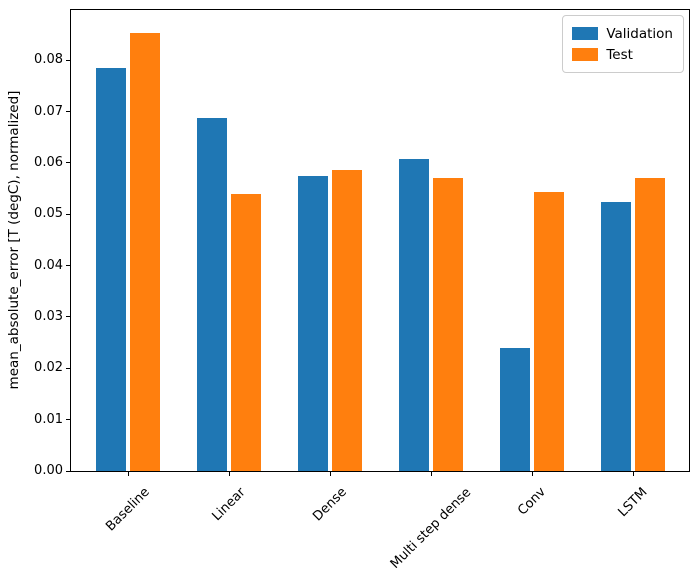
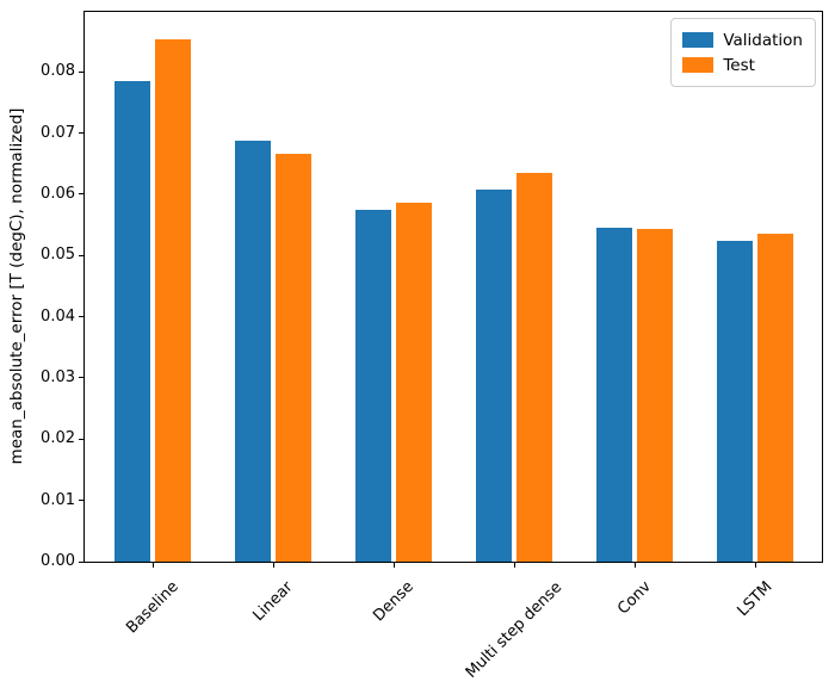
Test/Linear: 0.054 -> 0.067
Test/Multi step dense: 0.057 -> 0.064
Validation/Conv: 0.024 -> 0.054
Test/LSTM: 0.057 -> 0.053
